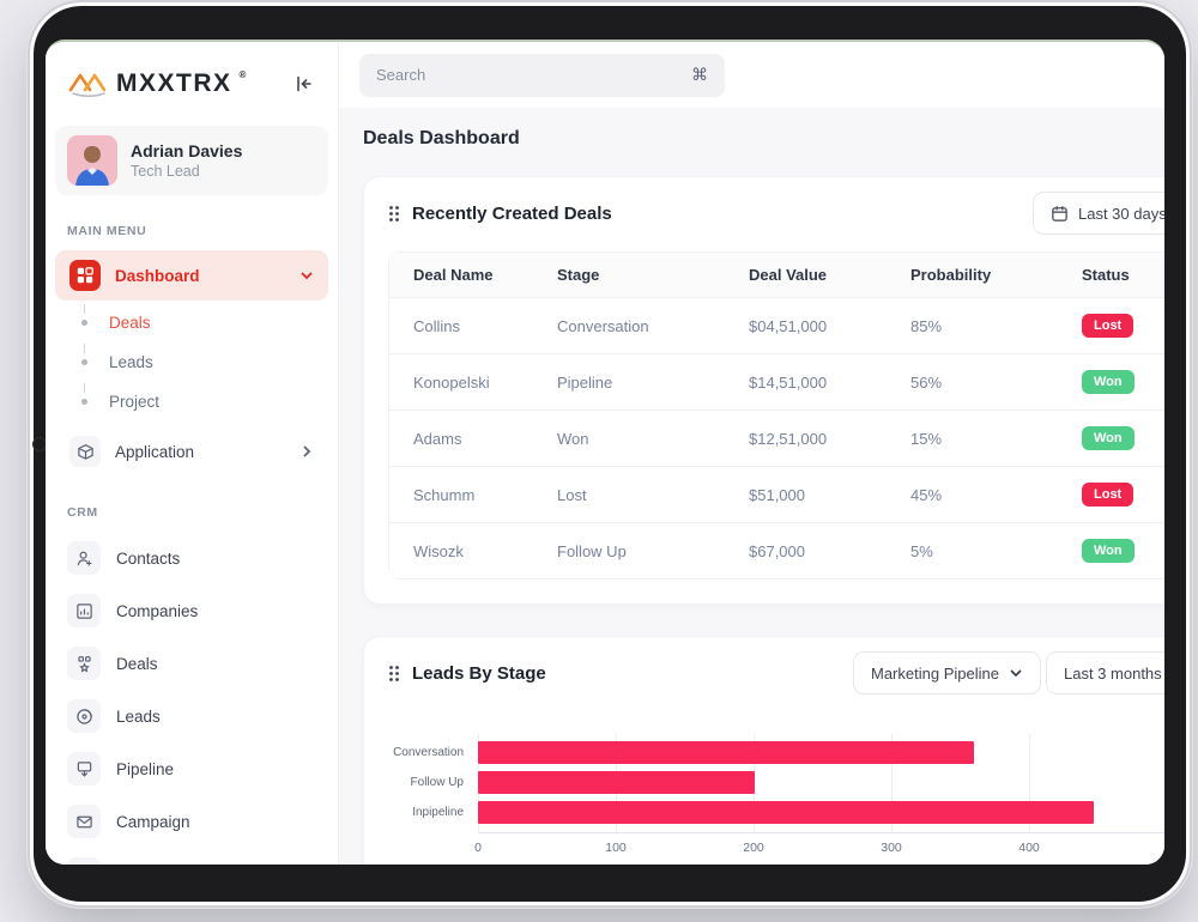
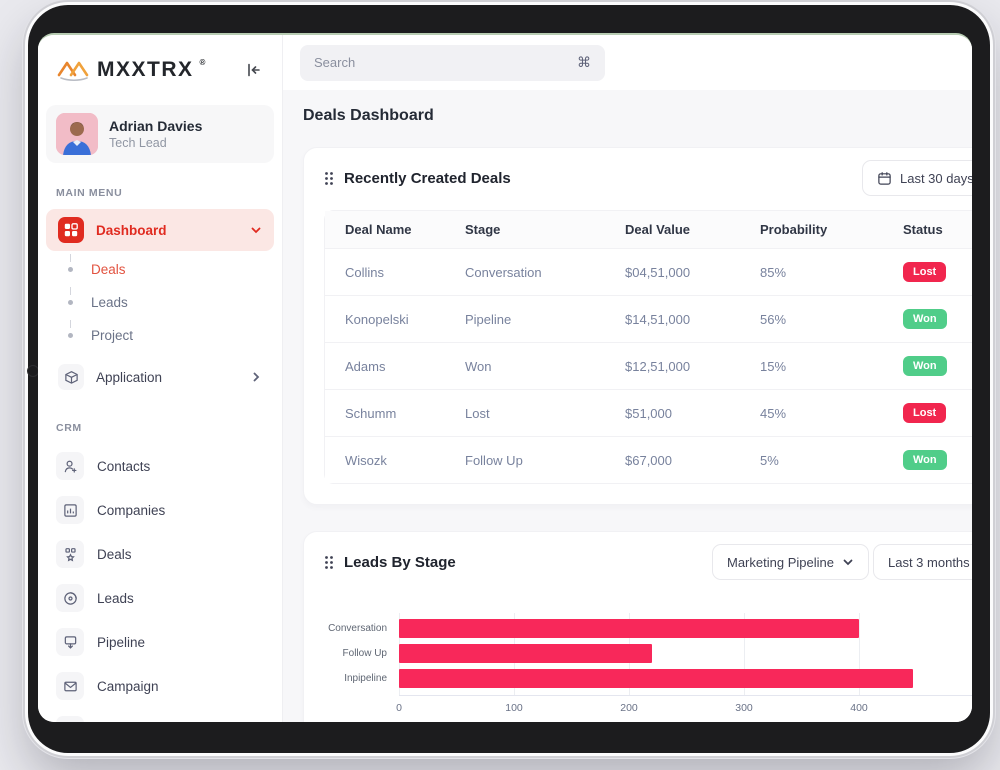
Conversation: 360 -> 400
Follow Up: 201 -> 220
